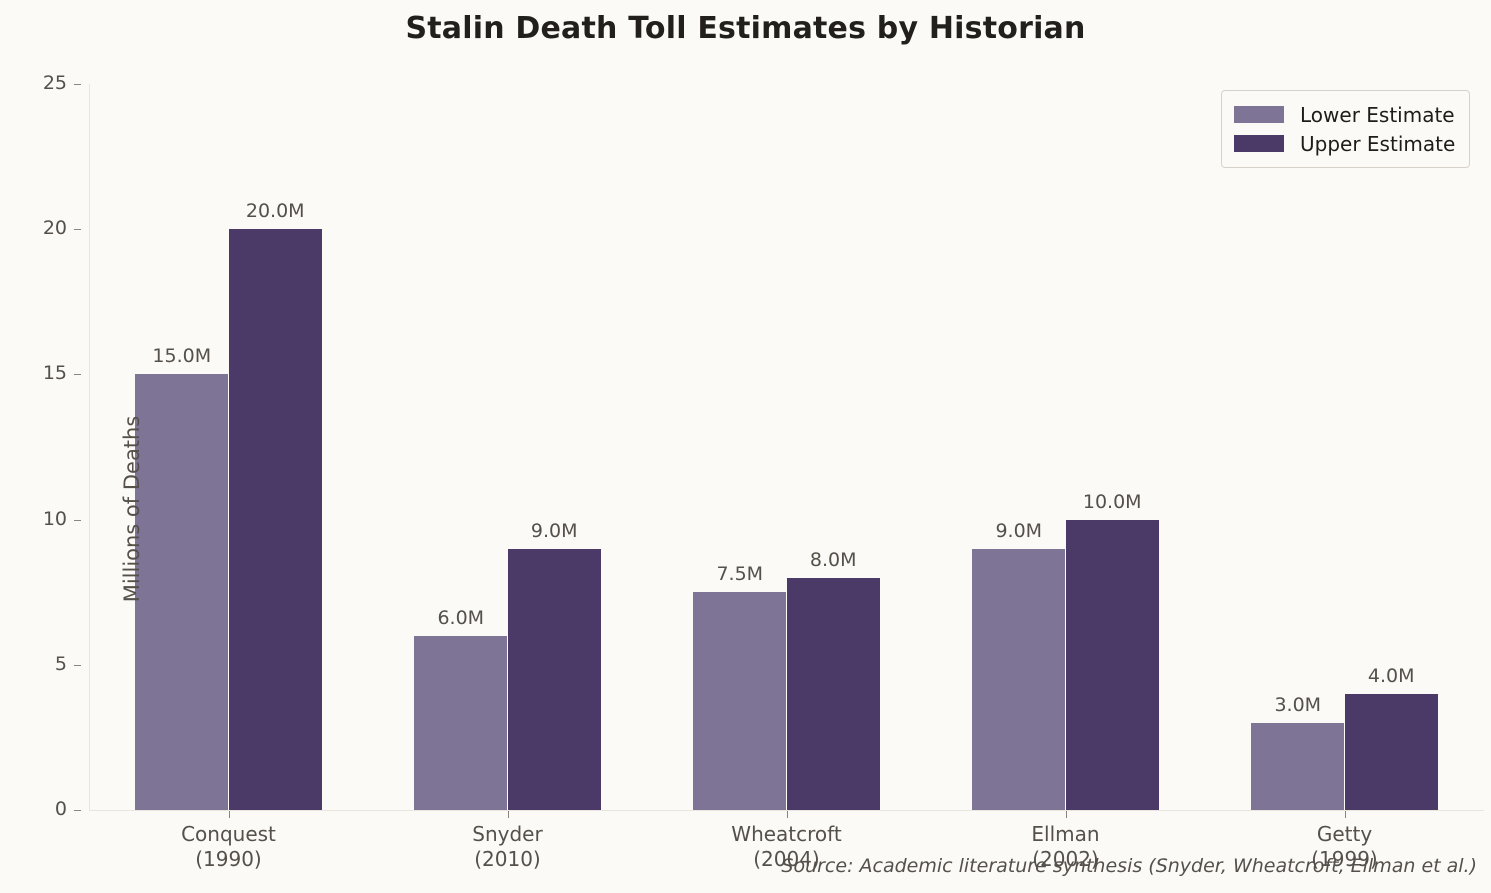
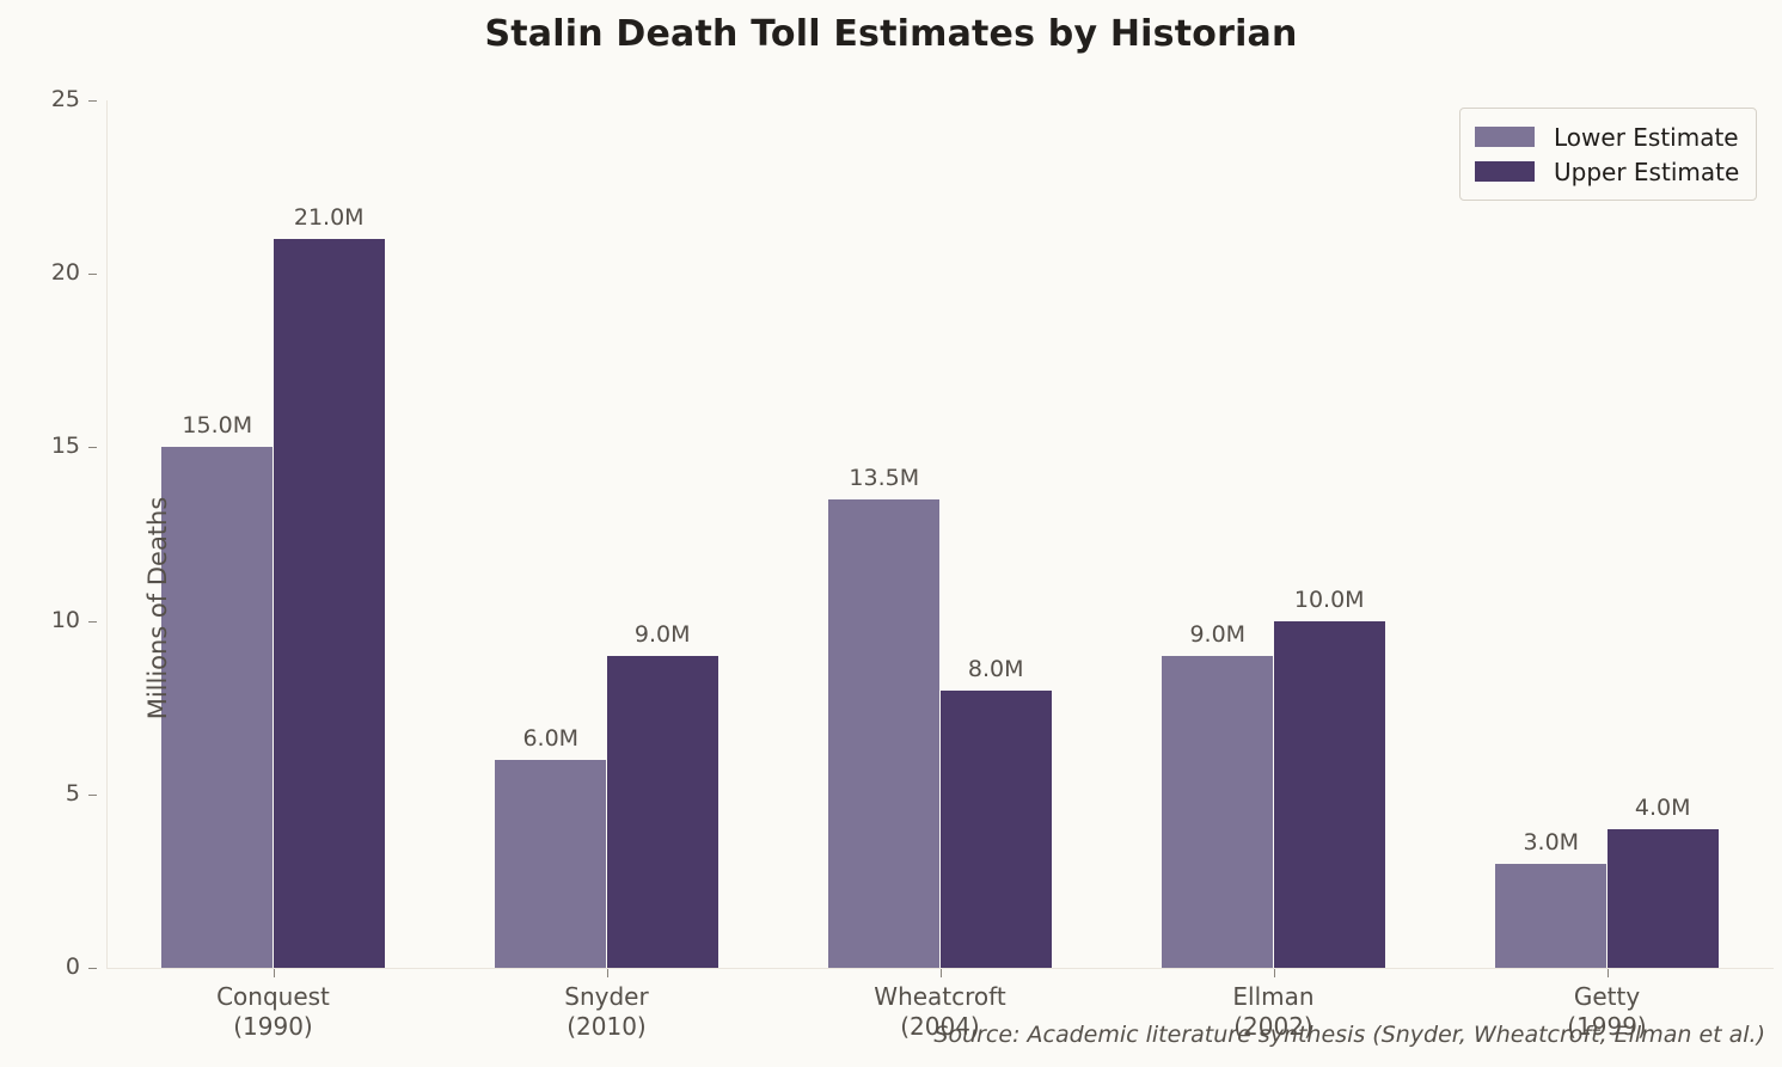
Upper Estimate/Conquest (1990): 20.0M -> 21.0M
Lower Estimate/Wheatcroft (2004): 7.5M -> 13.5M
